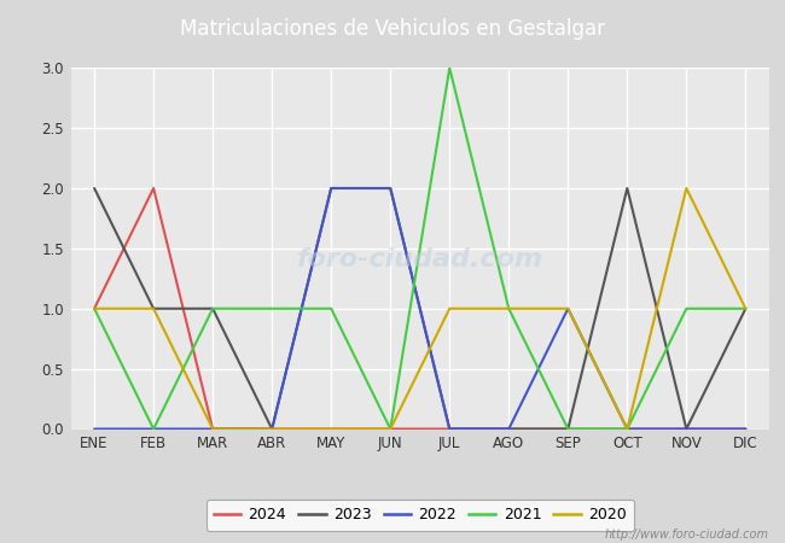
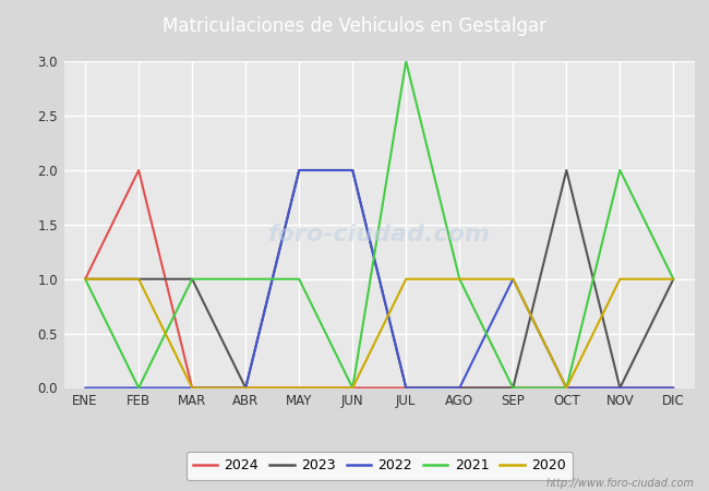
2023/ENE: 2 -> 1
2021/NOV: 1 -> 2
2020/NOV: 2 -> 1
